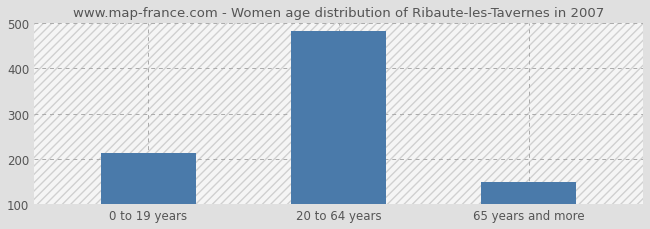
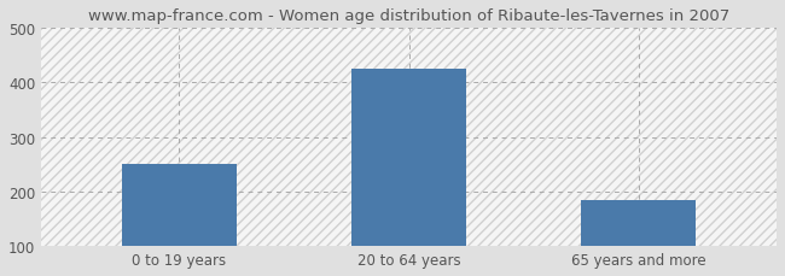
0 to 19 years: 213 -> 250
20 to 64 years: 483 -> 425
65 years and more: 150 -> 185
